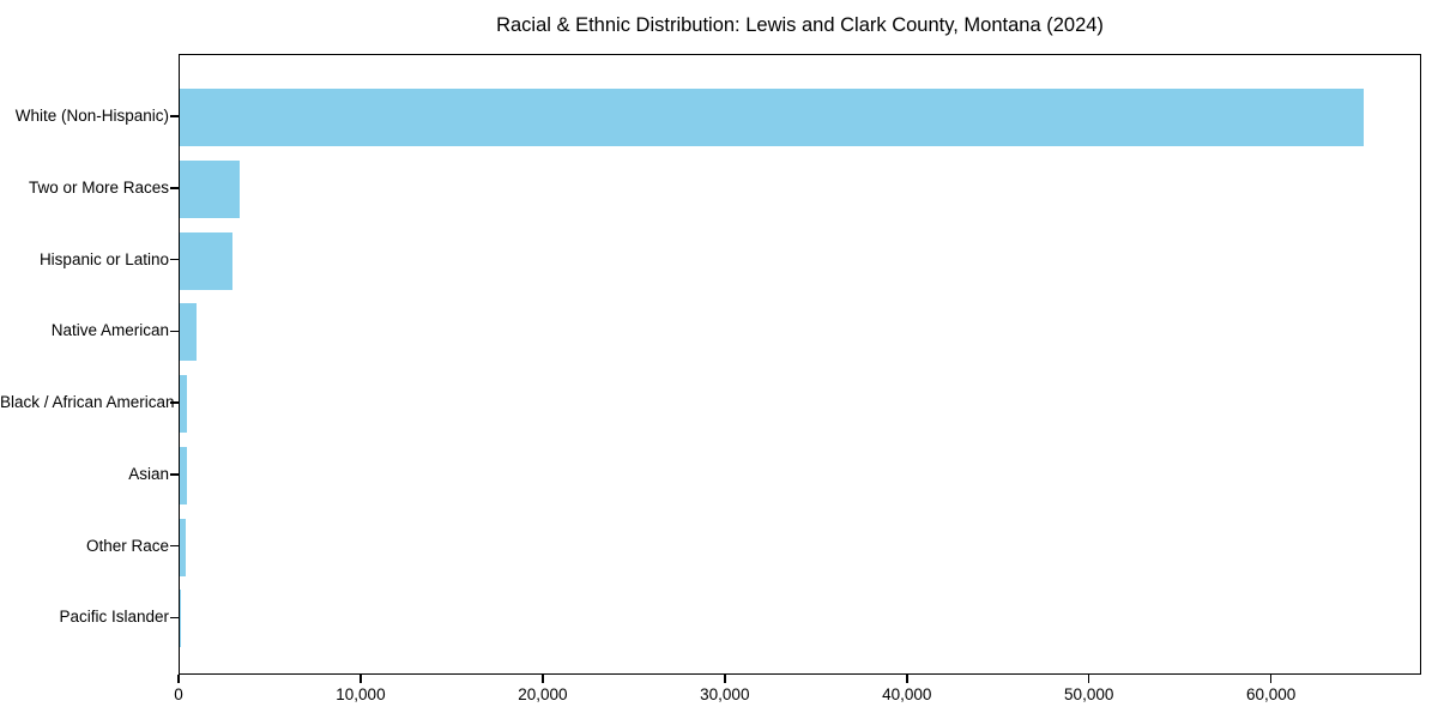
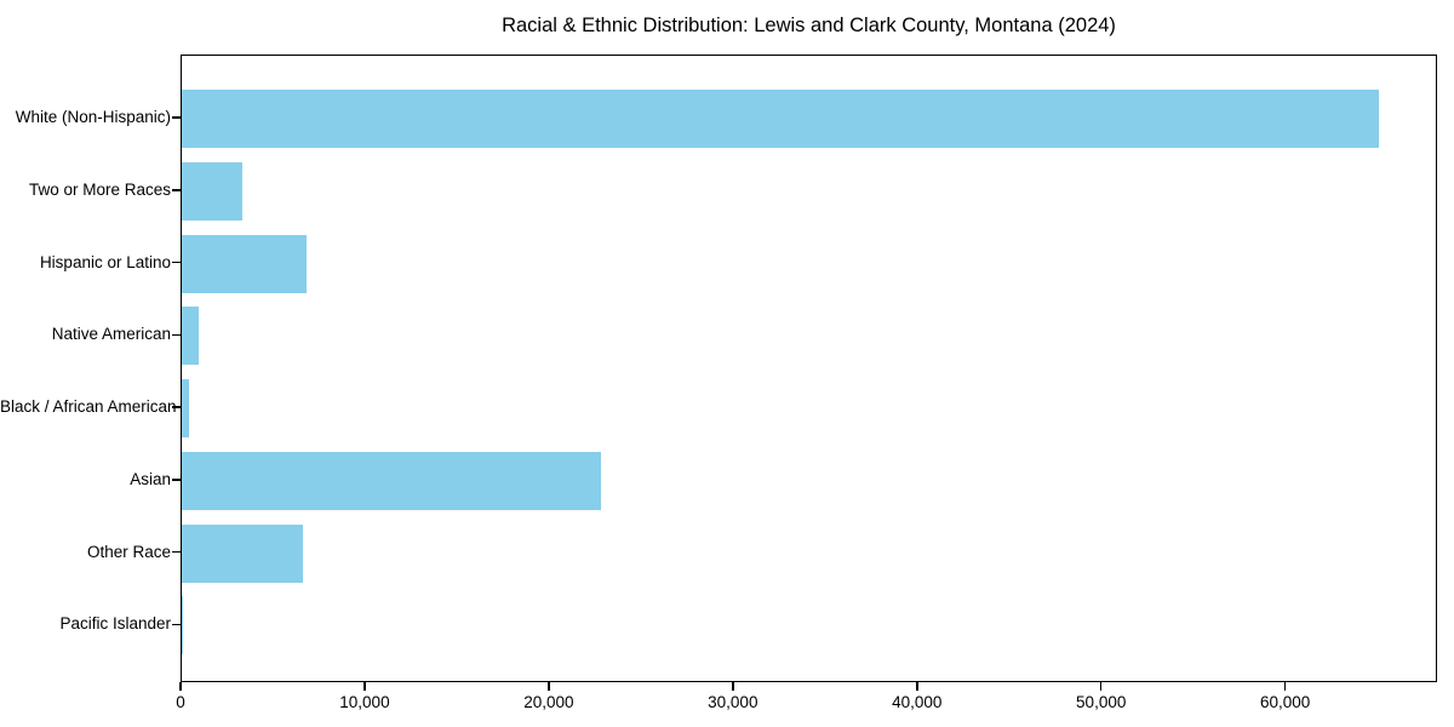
Hispanic or Latino: 2900 -> 6800
Asian: 400 -> 22800
Other Race: 300 -> 6600
